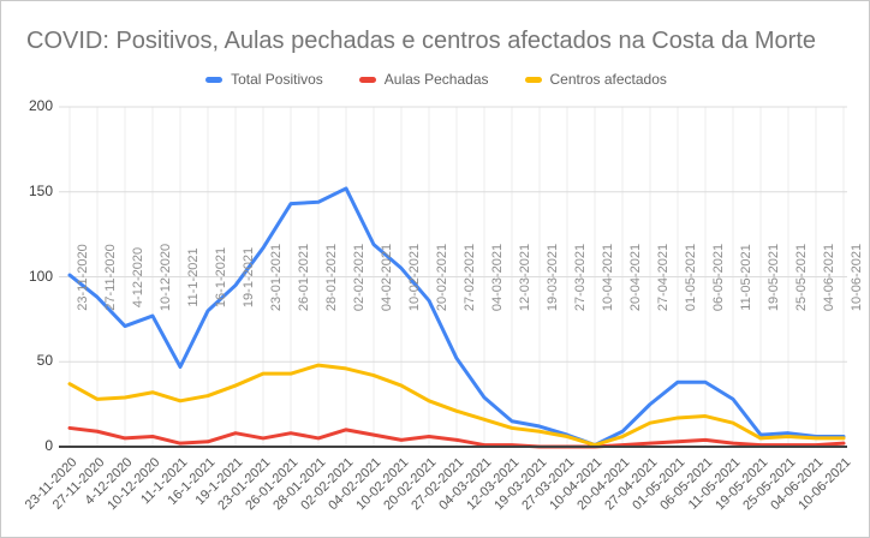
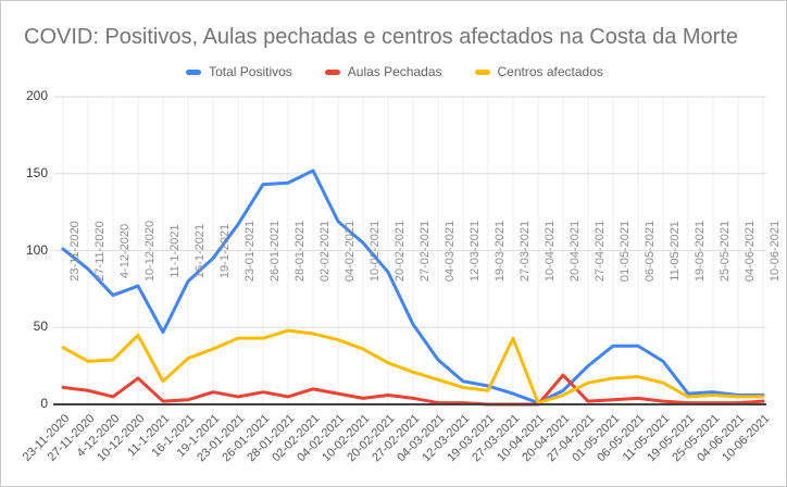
Aulas Pechadas/10-12-2020: 6 -> 17
Centros afectados/10-12-2020: 32 -> 45
Centros afectados/11-1-2021: 27 -> 15
Centros afectados/27-03-2021: 6 -> 43
Aulas Pechadas/20-04-2021: 1 -> 19
